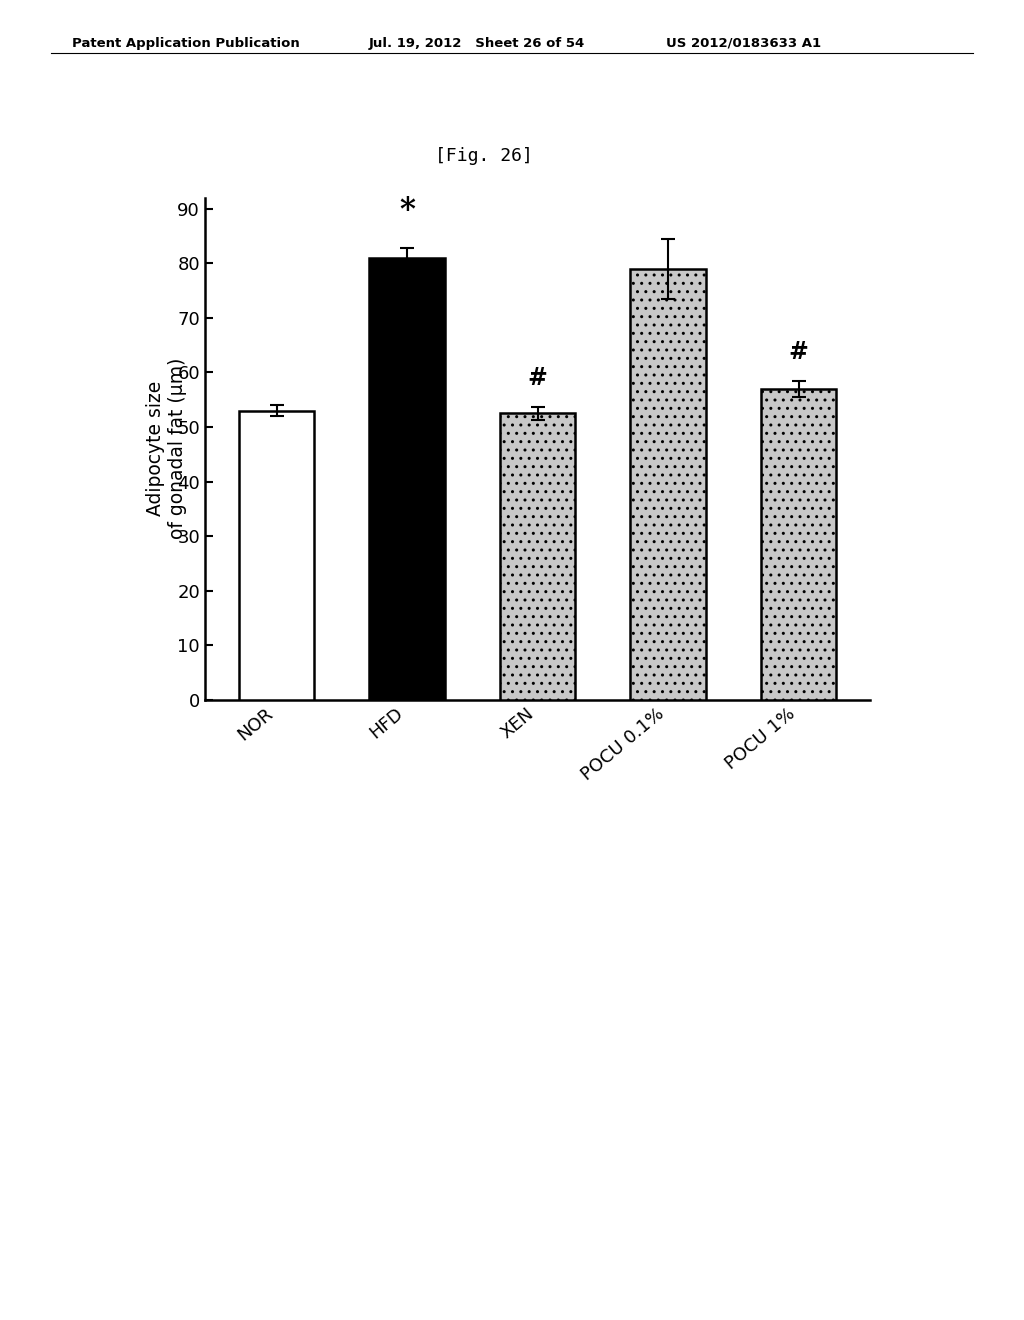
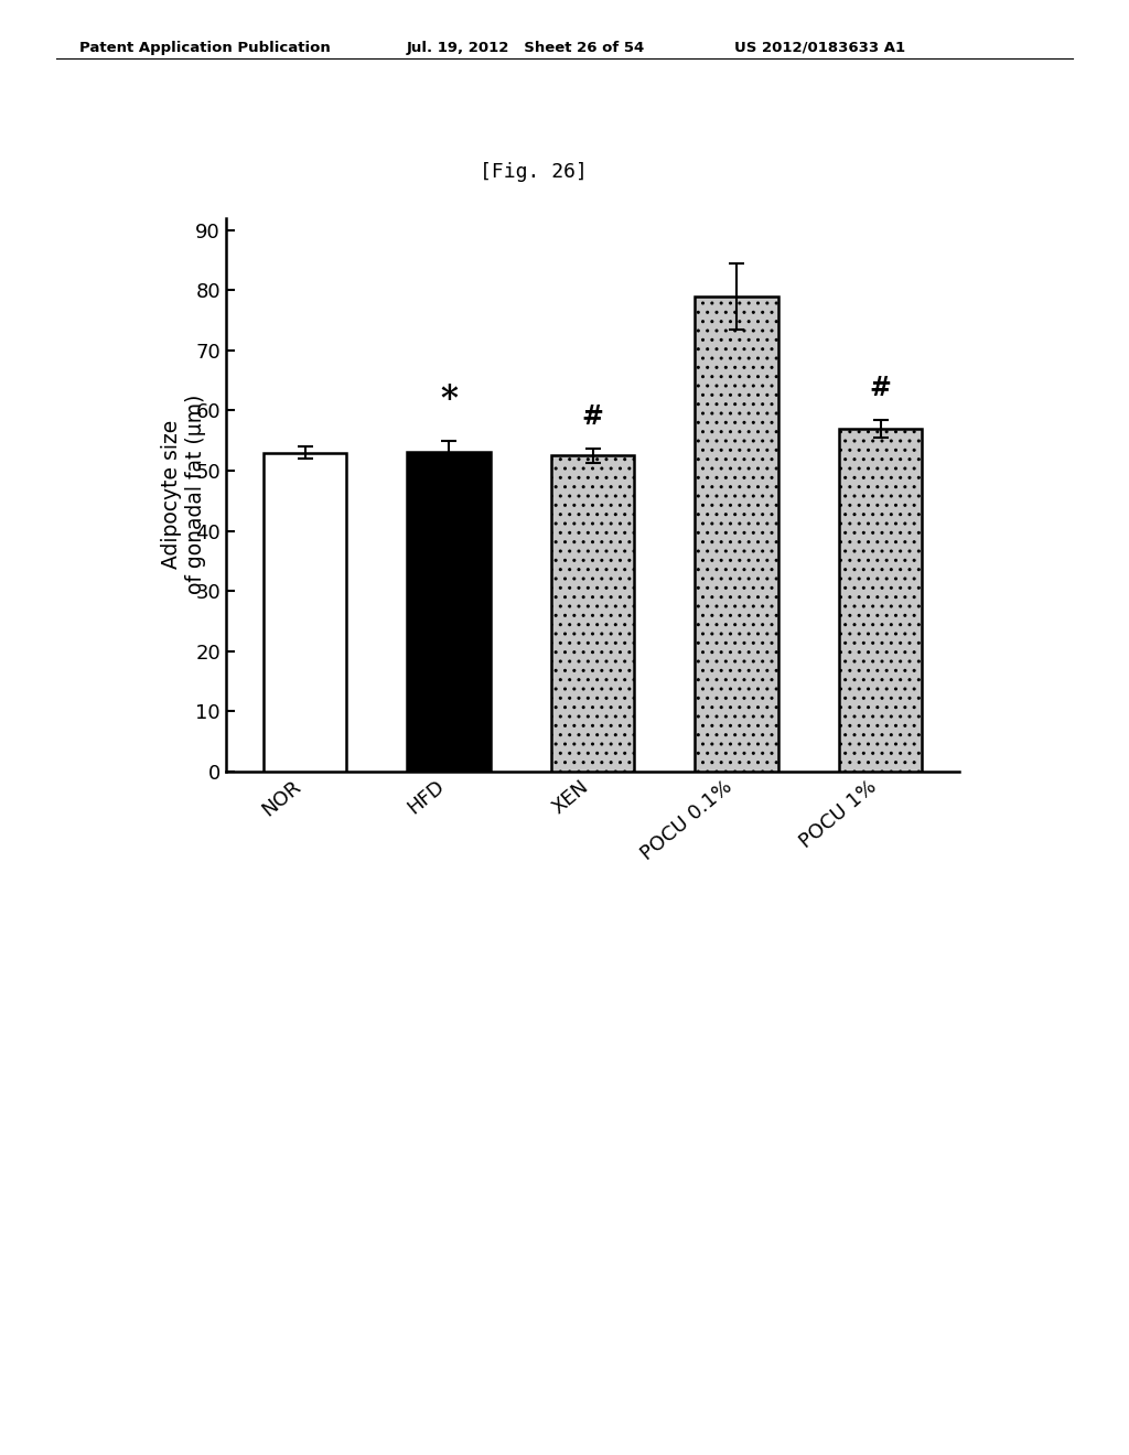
HFD: 81.0 -> 53.2
